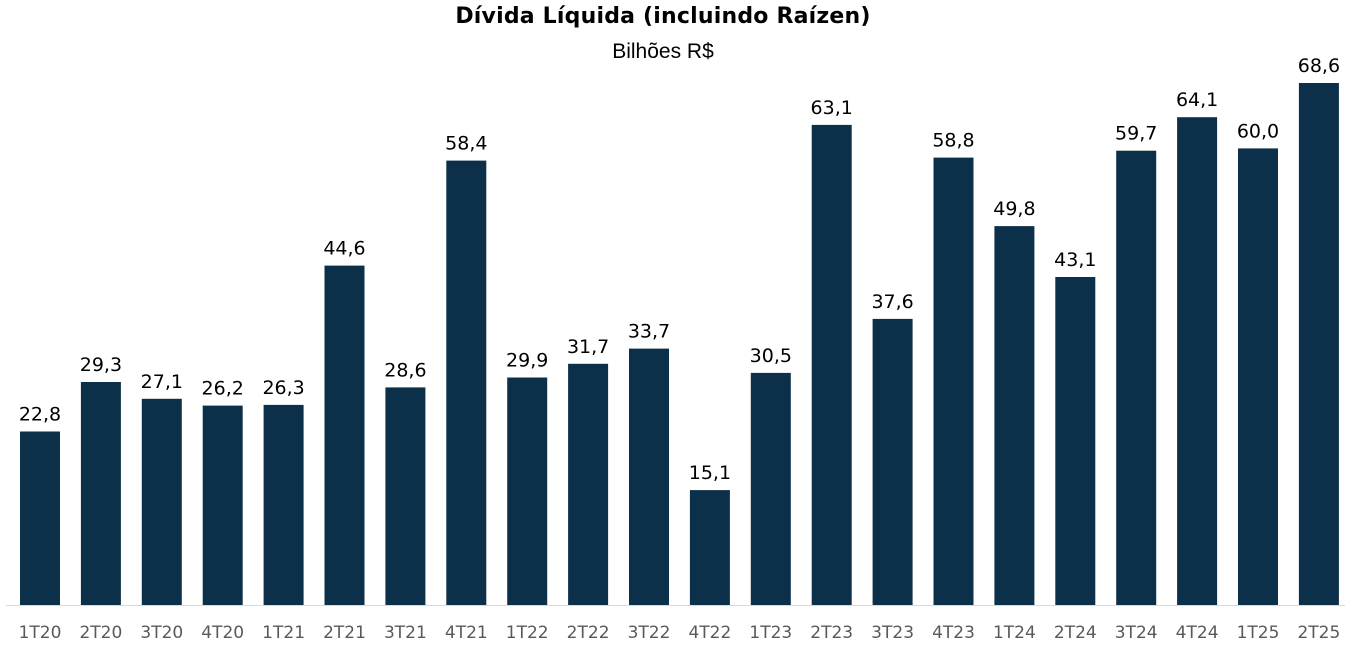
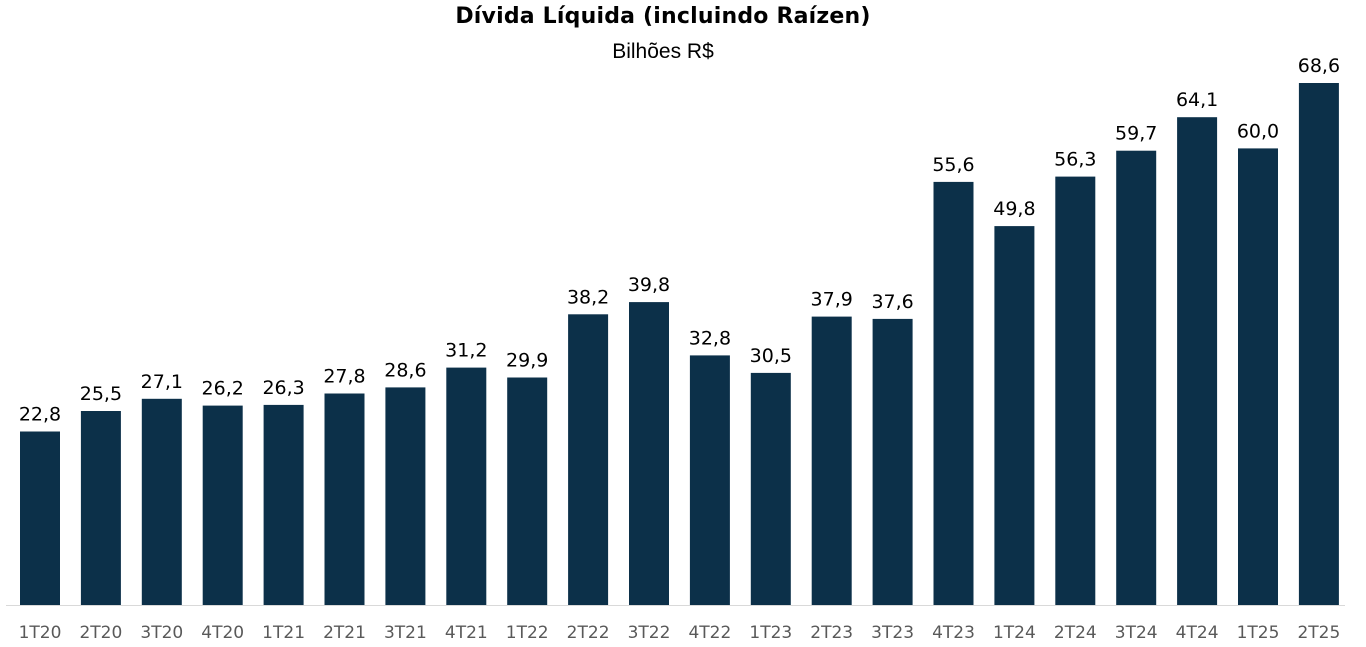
2T20: 29,3 -> 25,5
2T21: 44,6 -> 27,8
4T21: 58,4 -> 31,2
2T22: 31,7 -> 38,2
3T22: 33,7 -> 39,8
4T22: 15,1 -> 32,8
2T23: 63,1 -> 37,9
4T23: 58,8 -> 55,6
2T24: 43,1 -> 56,3
